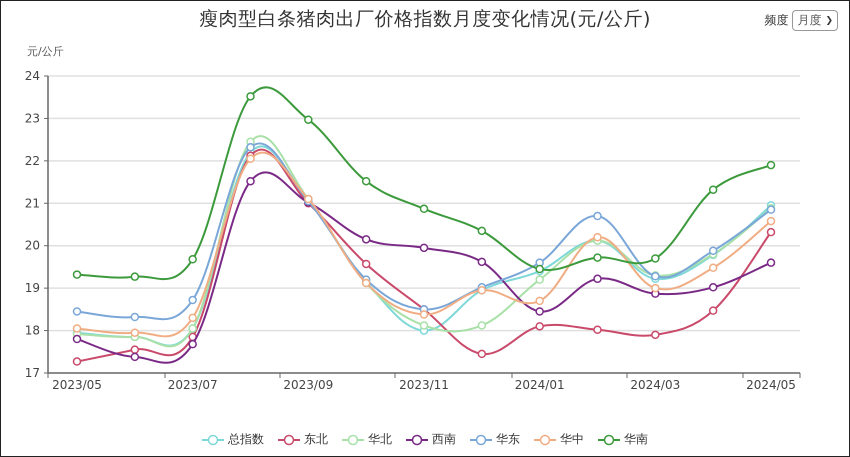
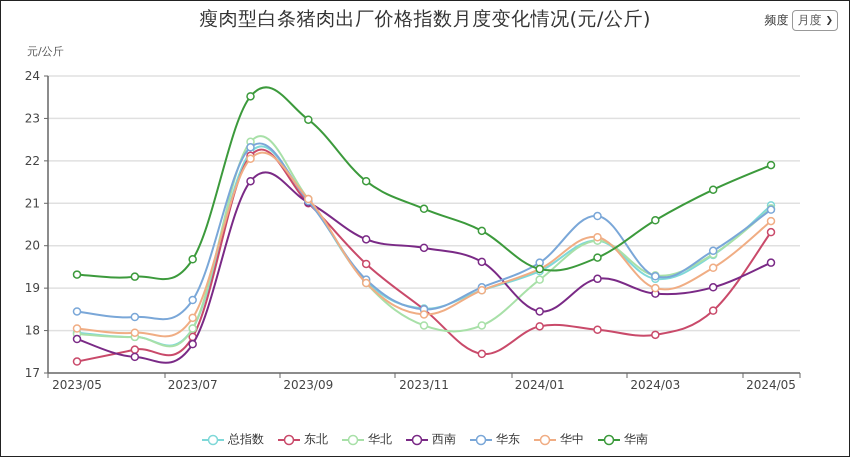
总指数/2023/11: 18.0 -> 18.5
华中/2024/01: 18.7 -> 19.4
华南/2024/03: 19.7 -> 20.6
